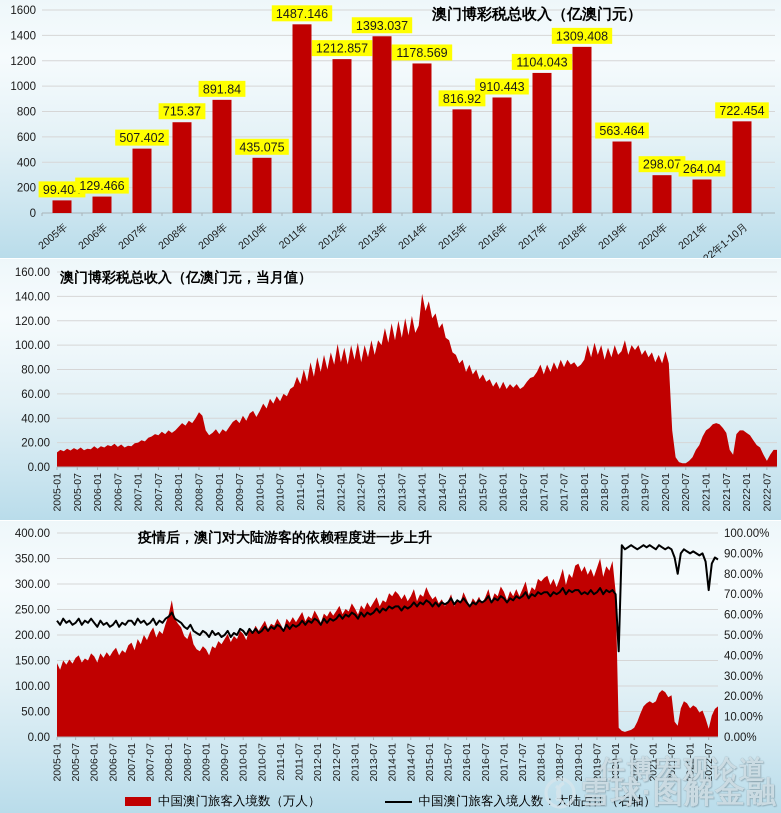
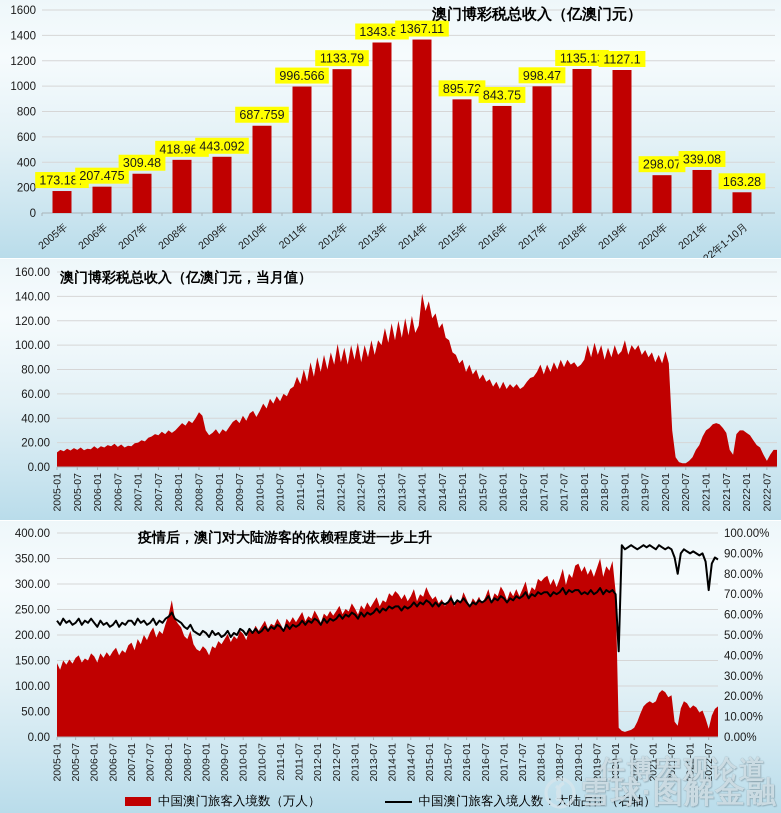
澳门博彩税总收入（亿澳门元）/2005年: 99.404 -> 173.187
澳门博彩税总收入（亿澳门元）/2006年: 129.466 -> 207.475
澳门博彩税总收入（亿澳门元）/2007年: 507.402 -> 309.48
澳门博彩税总收入（亿澳门元）/2008年: 715.37 -> 418.965
澳门博彩税总收入（亿澳门元）/2009年: 891.84 -> 443.092
澳门博彩税总收入（亿澳门元）/2010年: 435.075 -> 687.759
澳门博彩税总收入（亿澳门元）/2011年: 1487.146 -> 996.566
澳门博彩税总收入（亿澳门元）/2012年: 1212.857 -> 1133.79
澳门博彩税总收入（亿澳门元）/2013年: 1393.037 -> 1343.81
澳门博彩税总收入（亿澳门元）/2014年: 1178.569 -> 1367.11
澳门博彩税总收入（亿澳门元）/2015年: 816.92 -> 895.72
澳门博彩税总收入（亿澳门元）/2016年: 910.443 -> 843.75
澳门博彩税总收入（亿澳门元）/2017年: 1104.043 -> 998.47
澳门博彩税总收入（亿澳门元）/2018年: 1309.408 -> 1135.13
澳门博彩税总收入（亿澳门元）/2019年: 563.464 -> 1127.1
澳门博彩税总收入（亿澳门元）/2021年: 264.04 -> 339.08
澳门博彩税总收入（亿澳门元）/2022年1-10月: 722.454 -> 163.28
